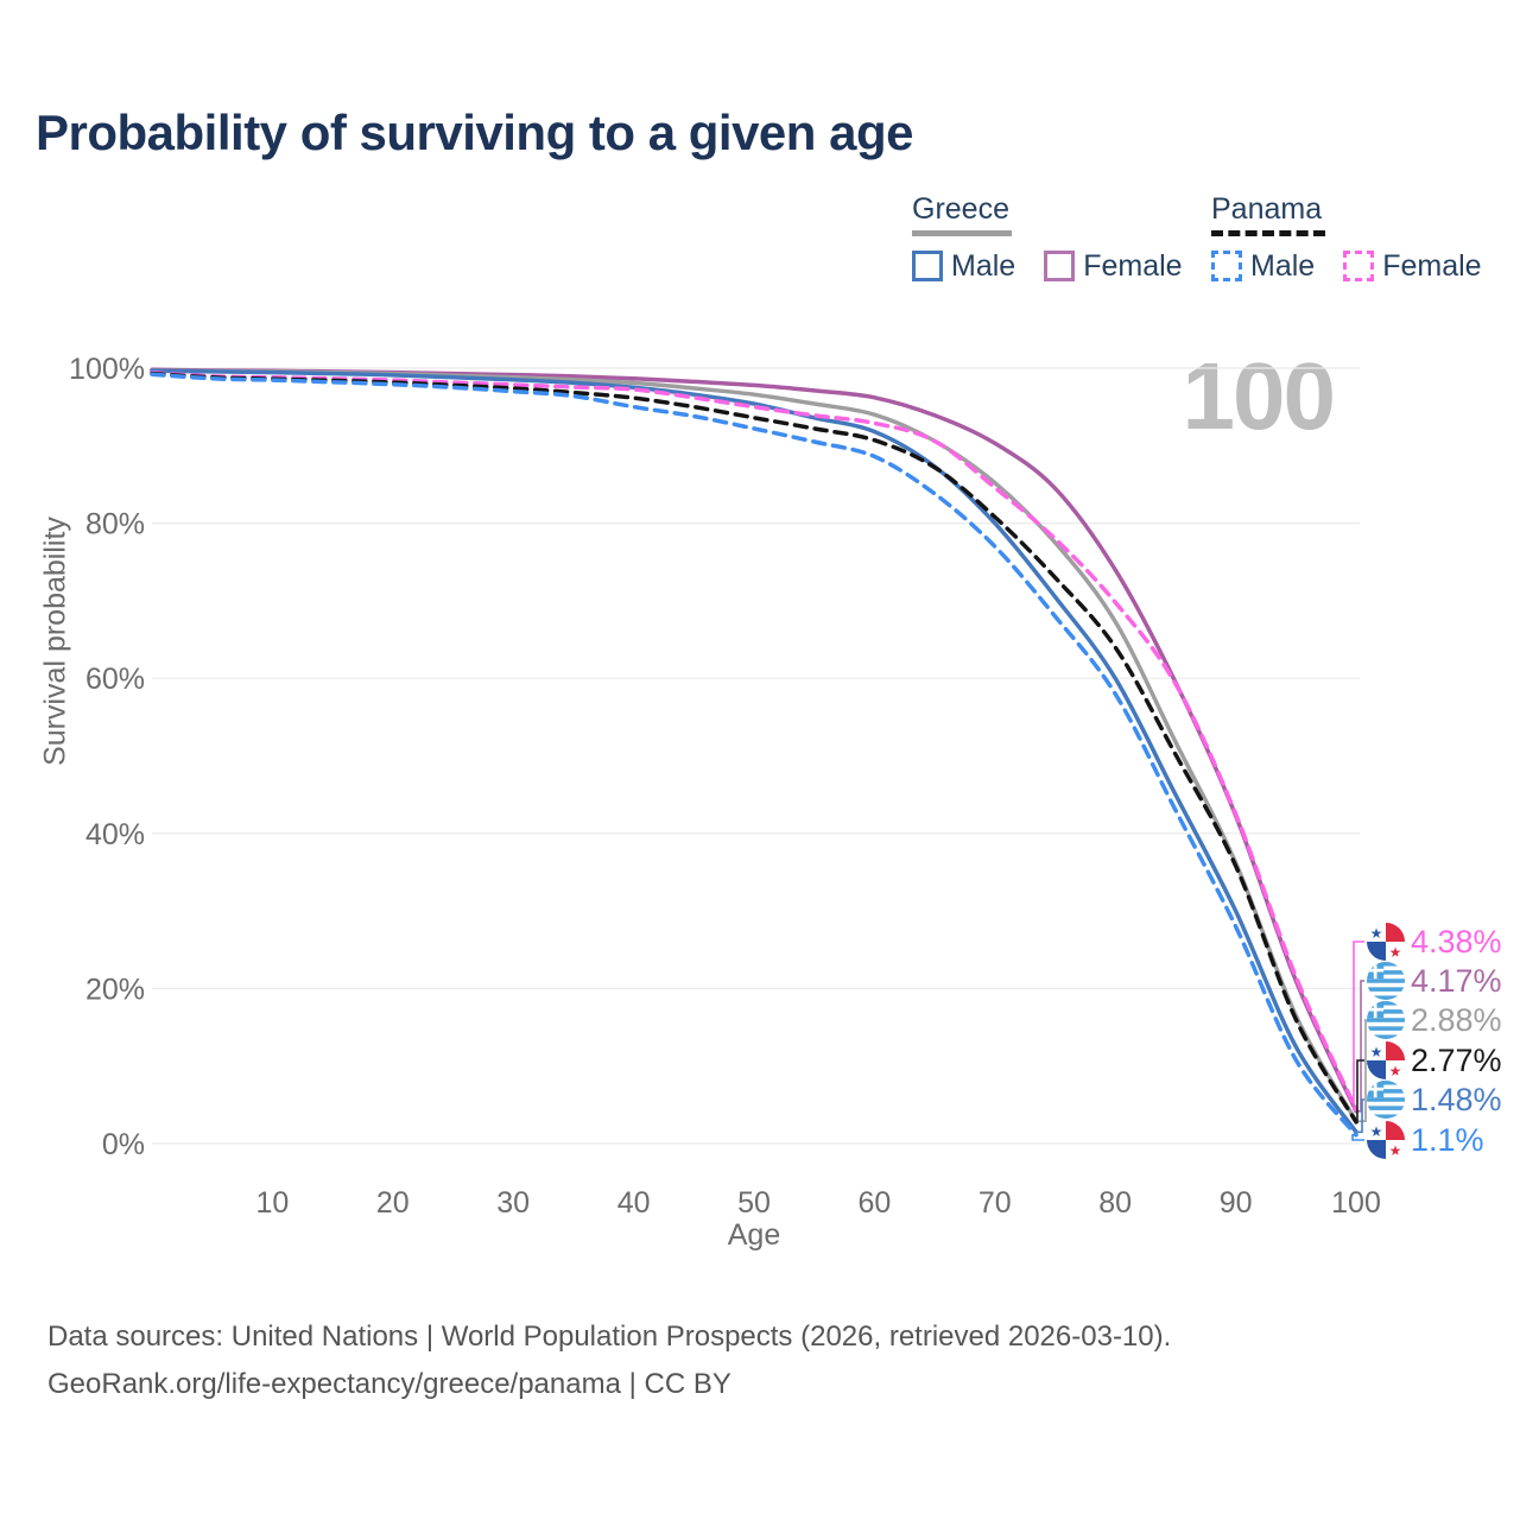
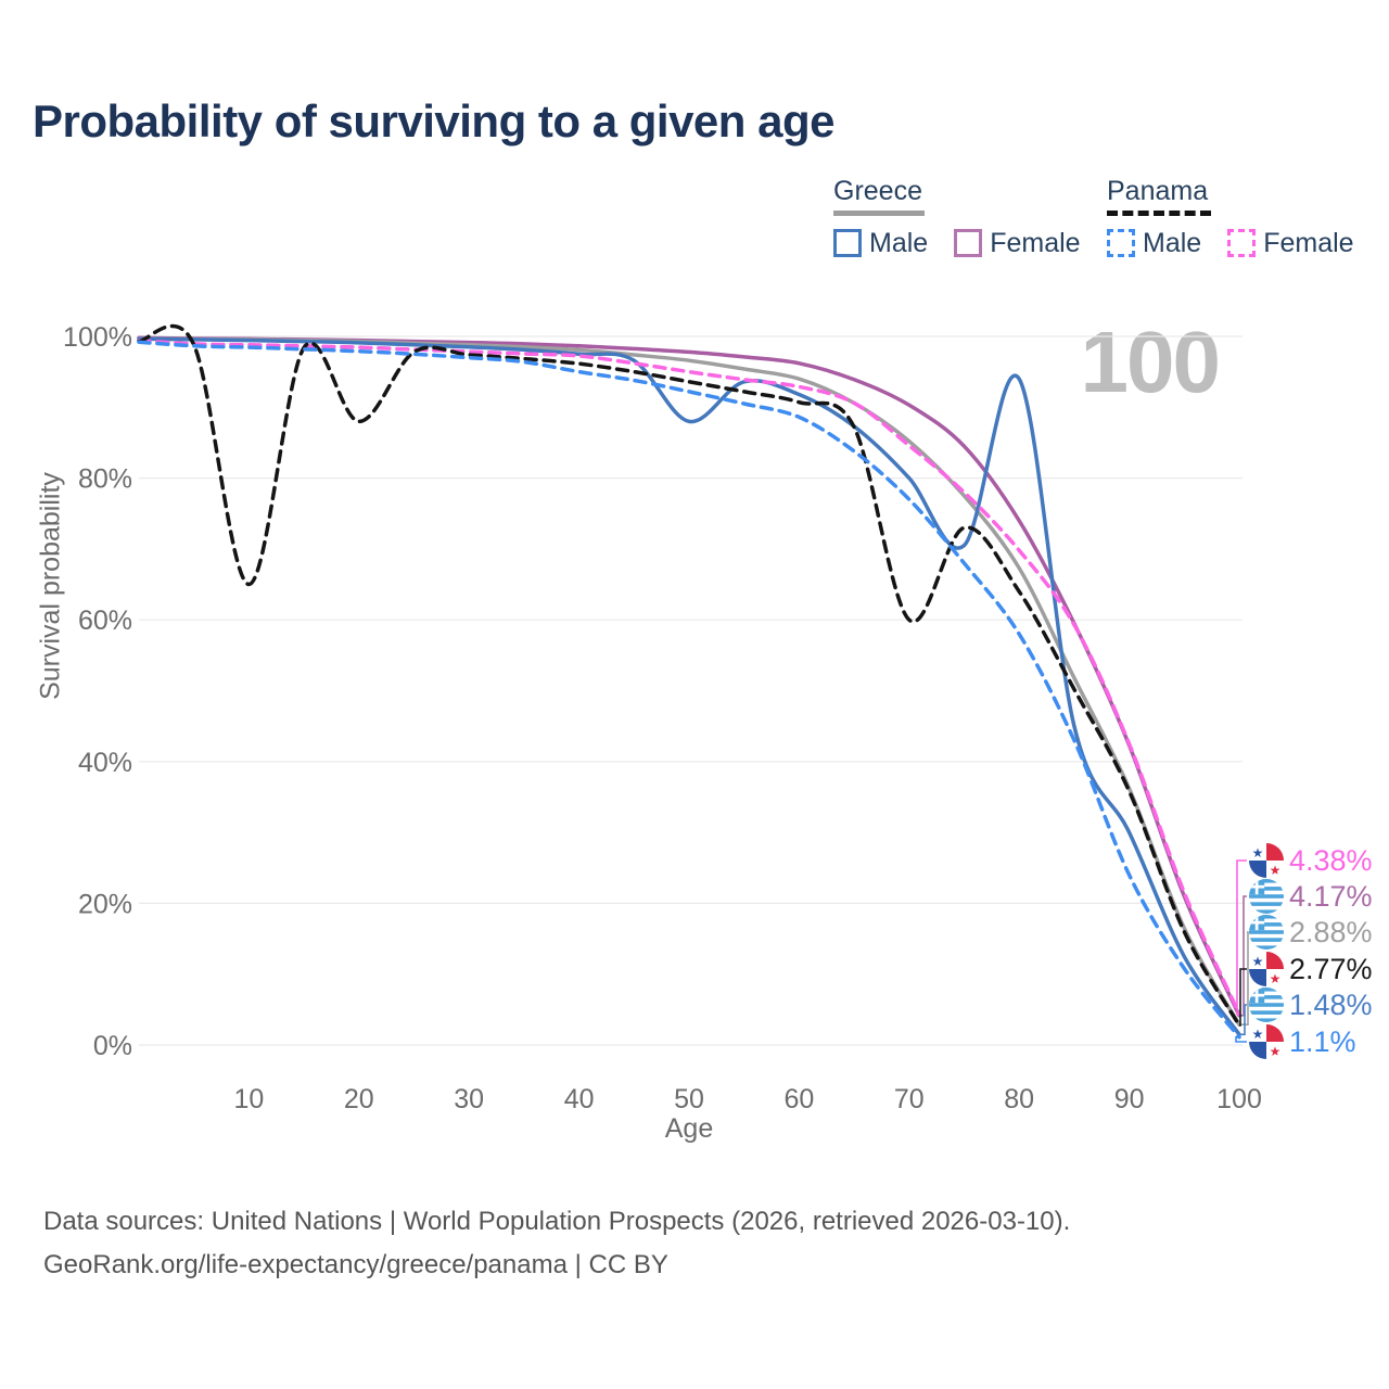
Panama/10: 99% -> 65%
Panama/20: 98% -> 88%
Greece Male/50: 95% -> 88%
Panama/70: 81% -> 60%
Greece Male/80: 60% -> 94%
Panama Male/90: 28% -> 24%
